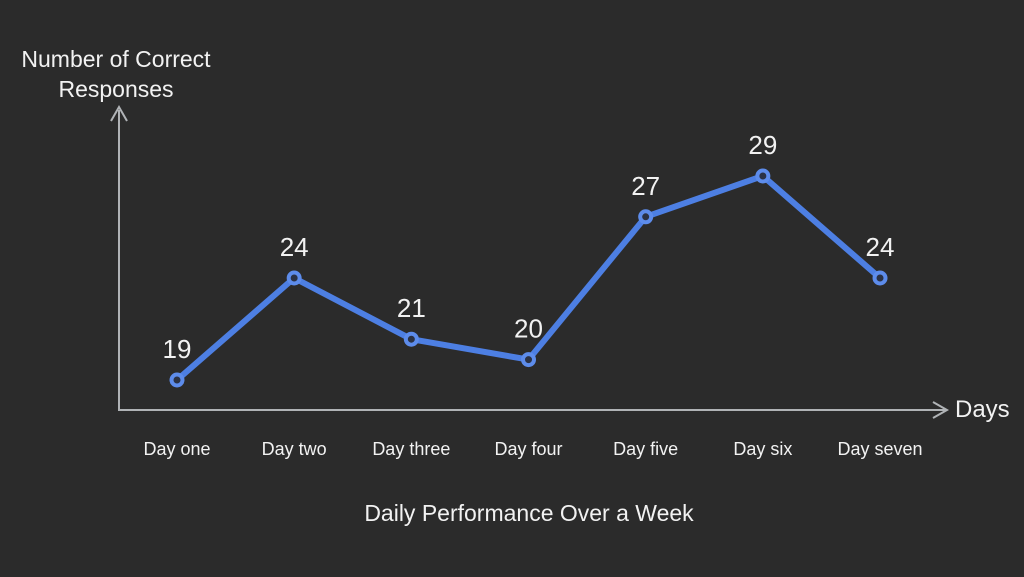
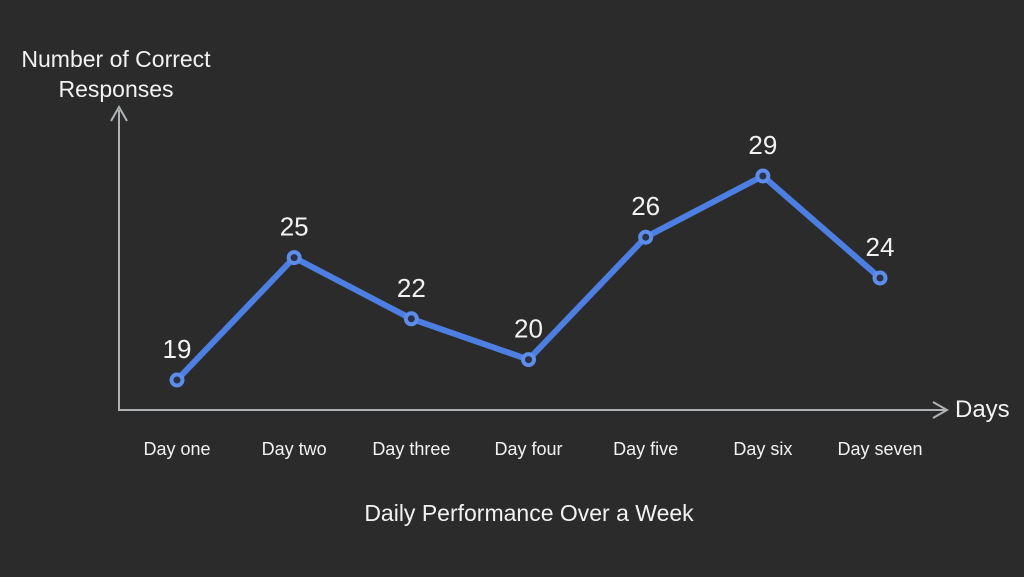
Day two: 24 -> 25
Day three: 21 -> 22
Day five: 27 -> 26
